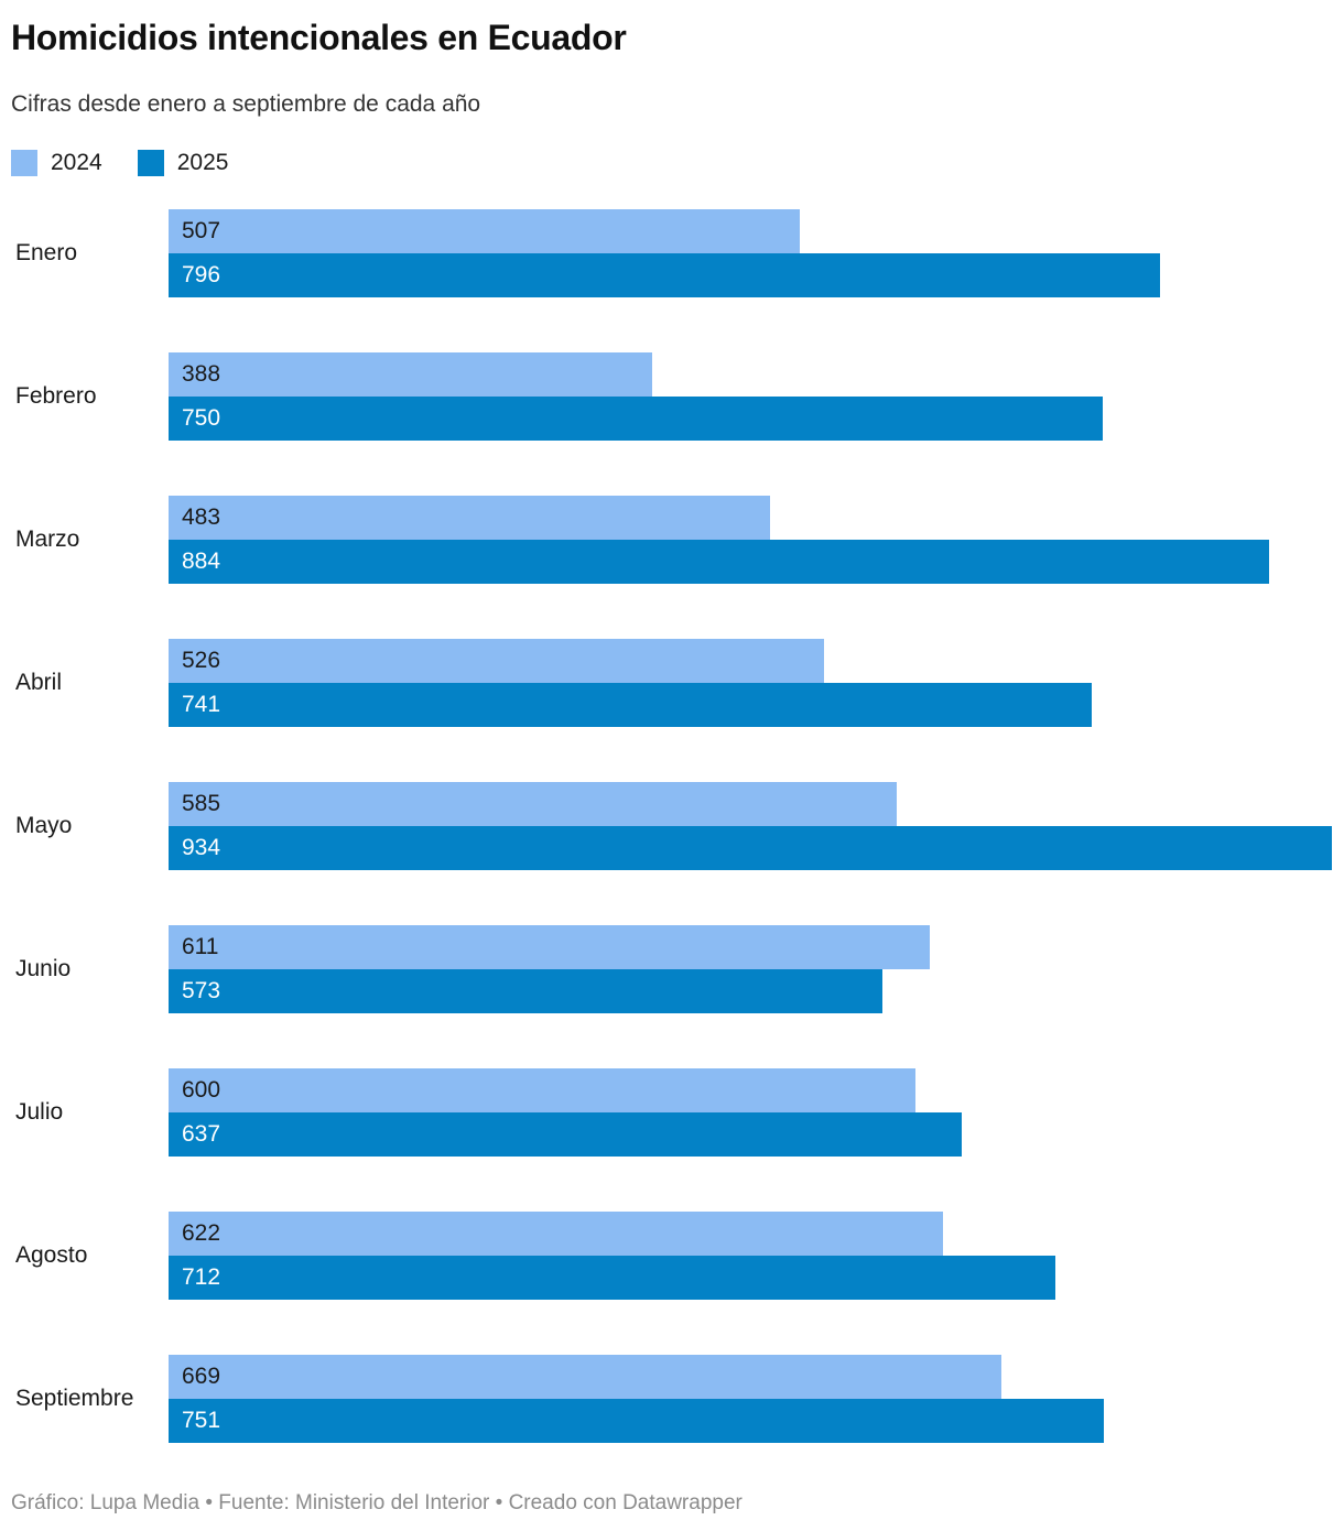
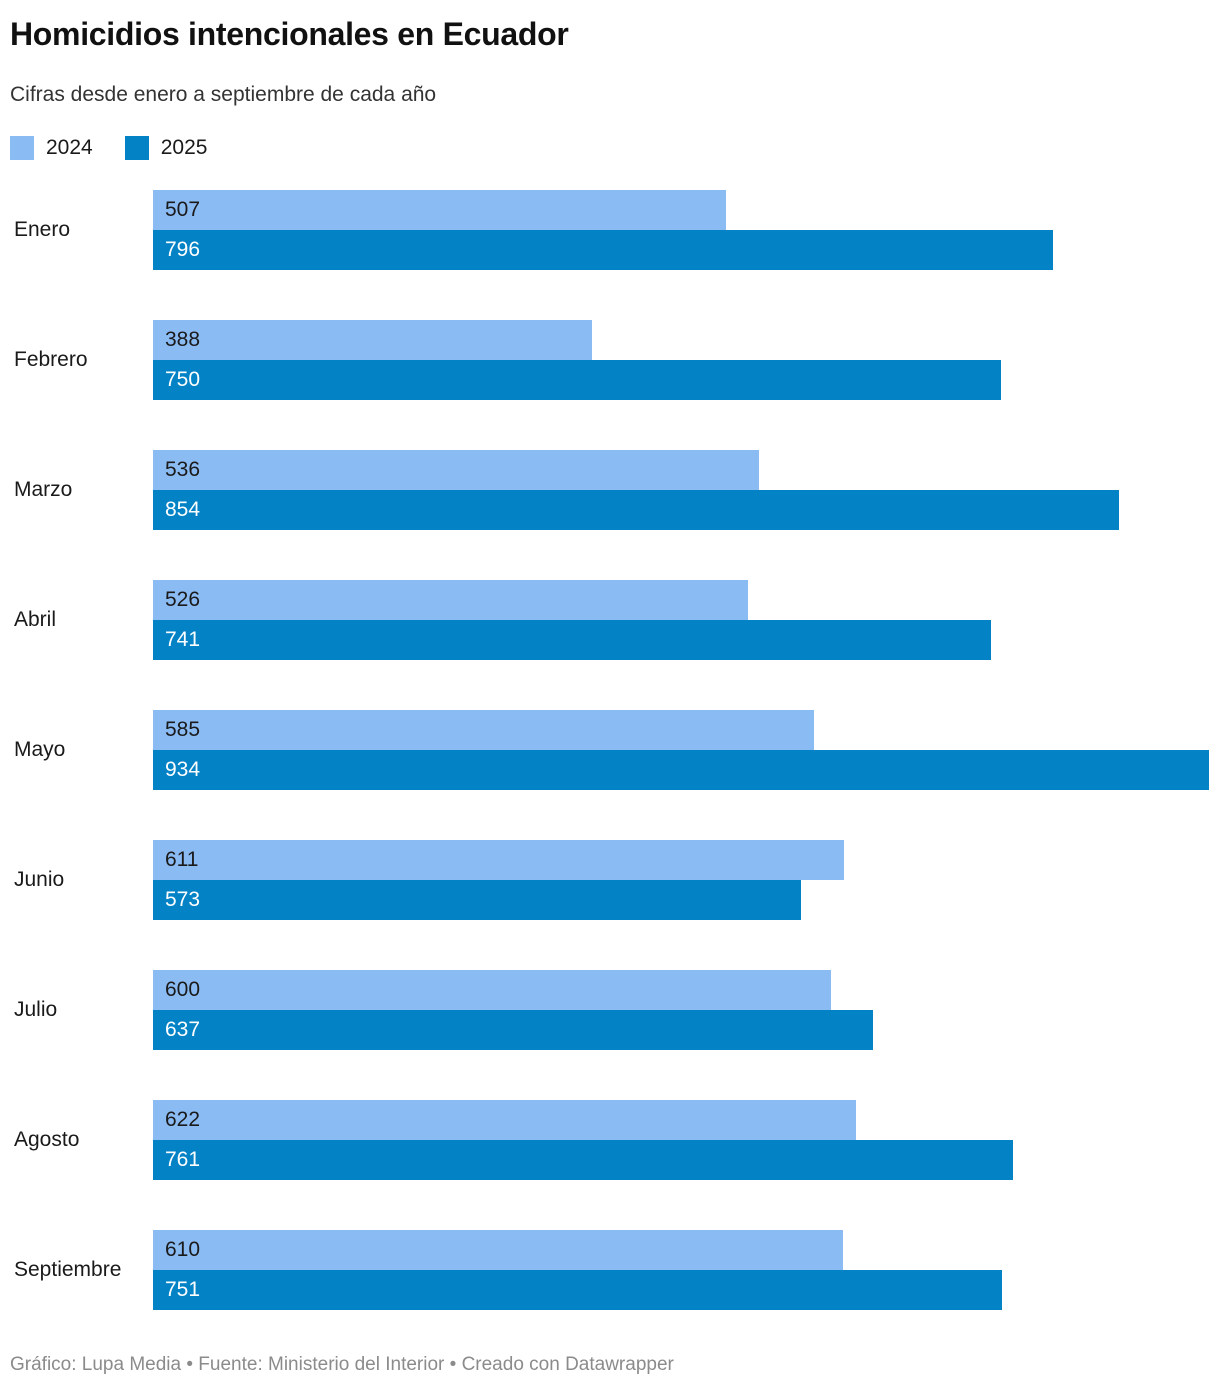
2024/Marzo: 483 -> 536
2025/Marzo: 884 -> 854
2025/Agosto: 712 -> 761
2024/Septiembre: 669 -> 610
